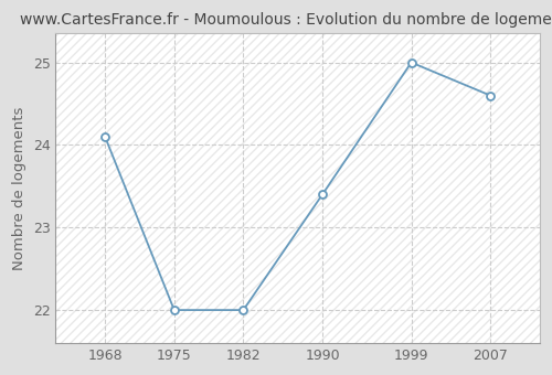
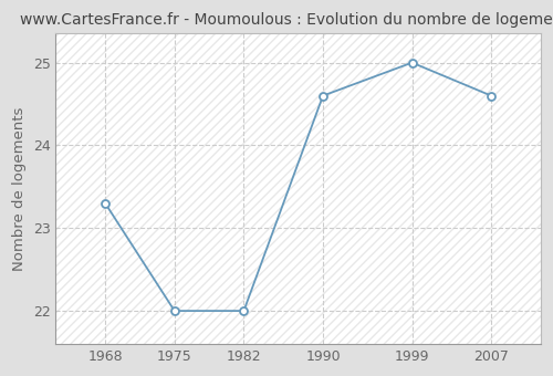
1968: 24.1 -> 23.3
1990: 23.4 -> 24.6
